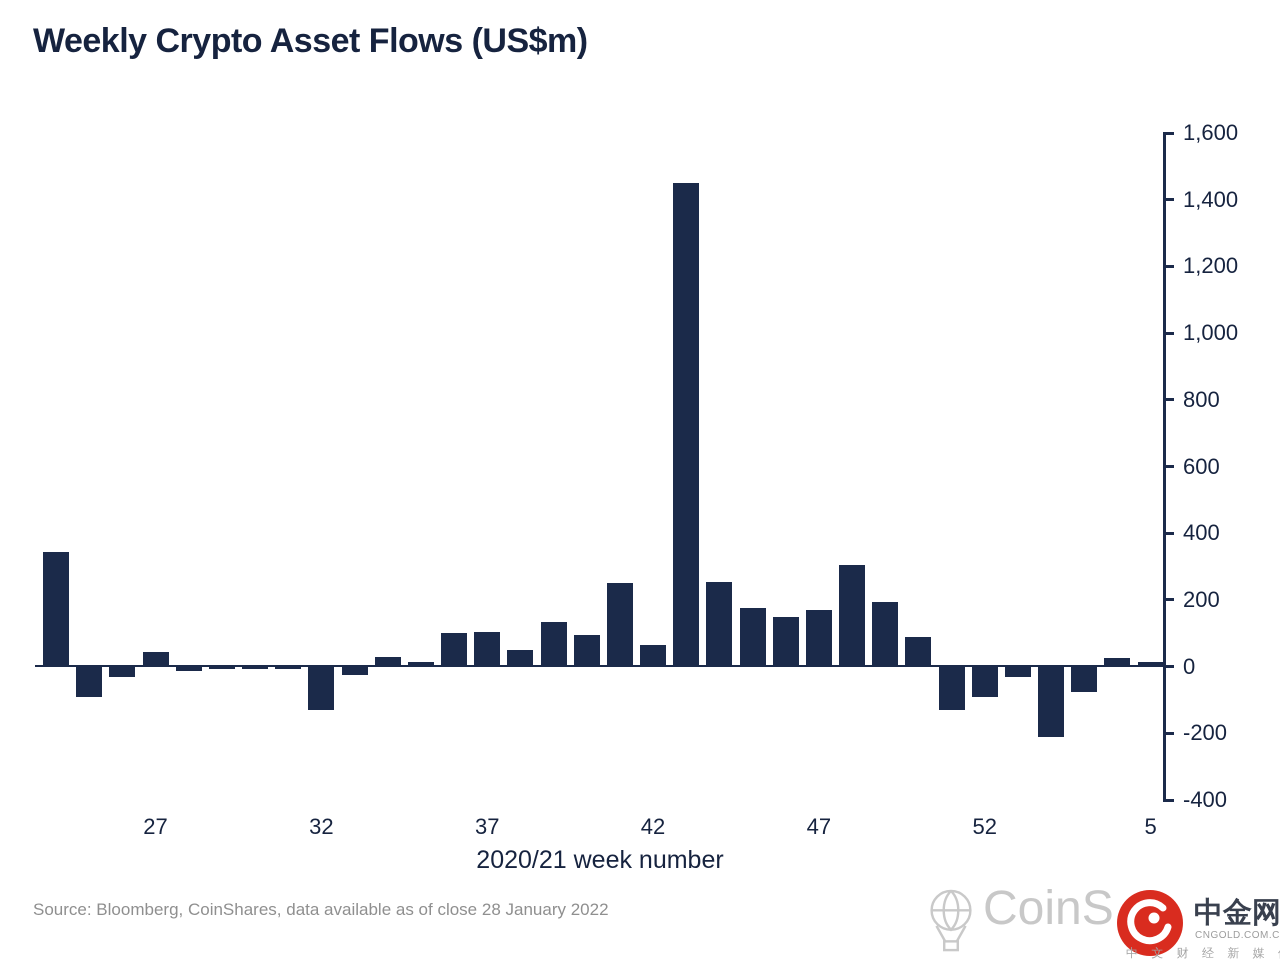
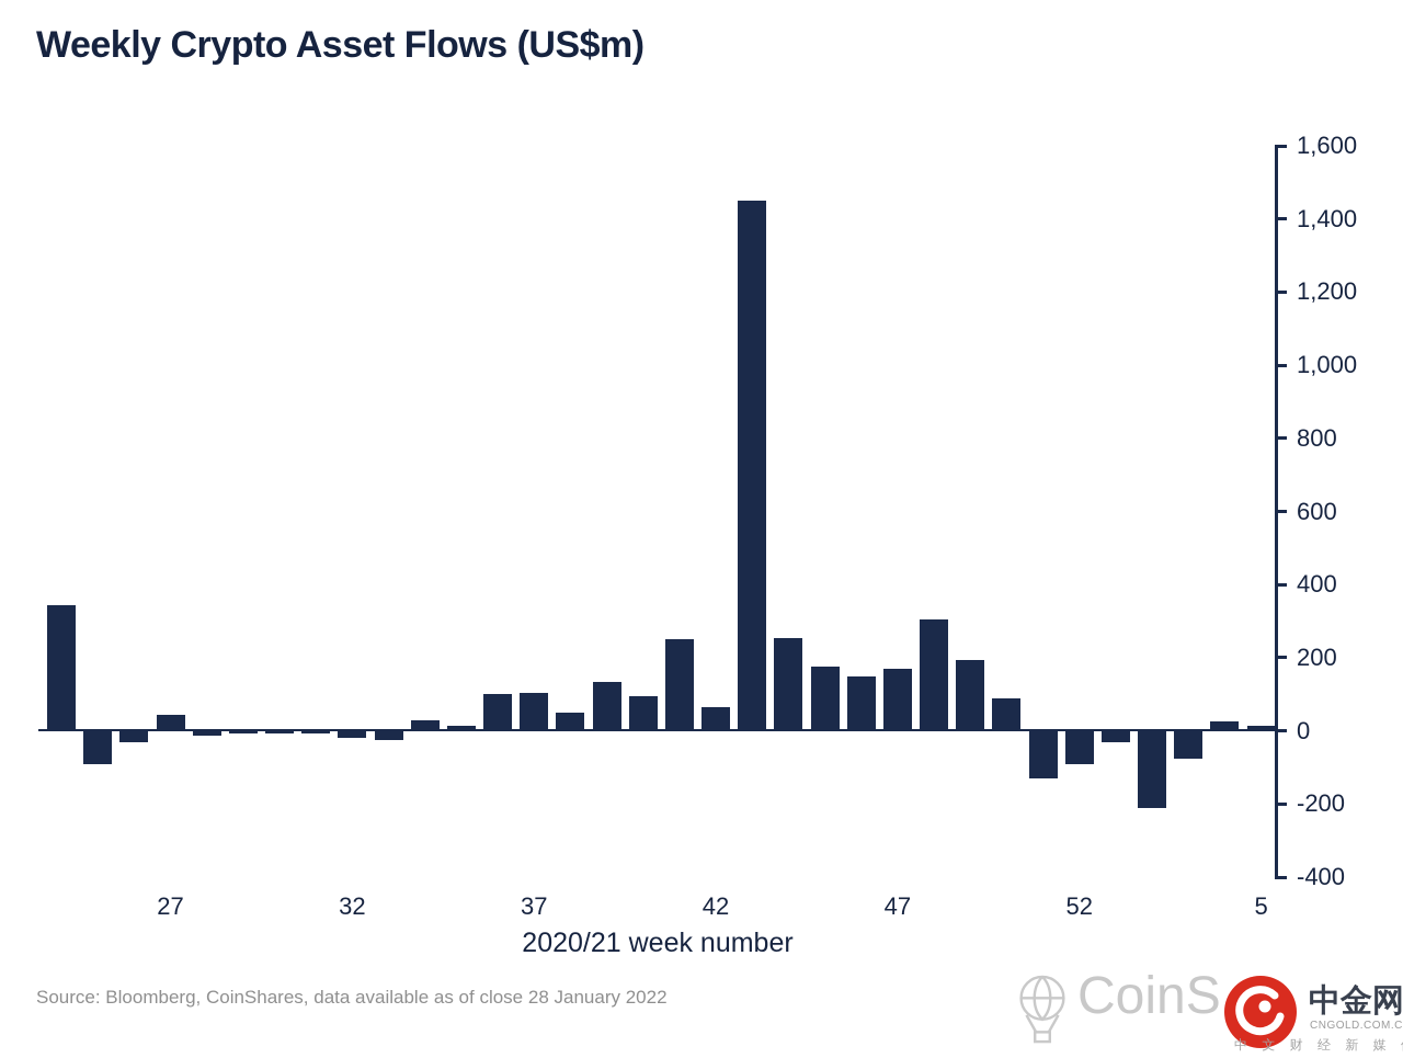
32: -130 -> -20
